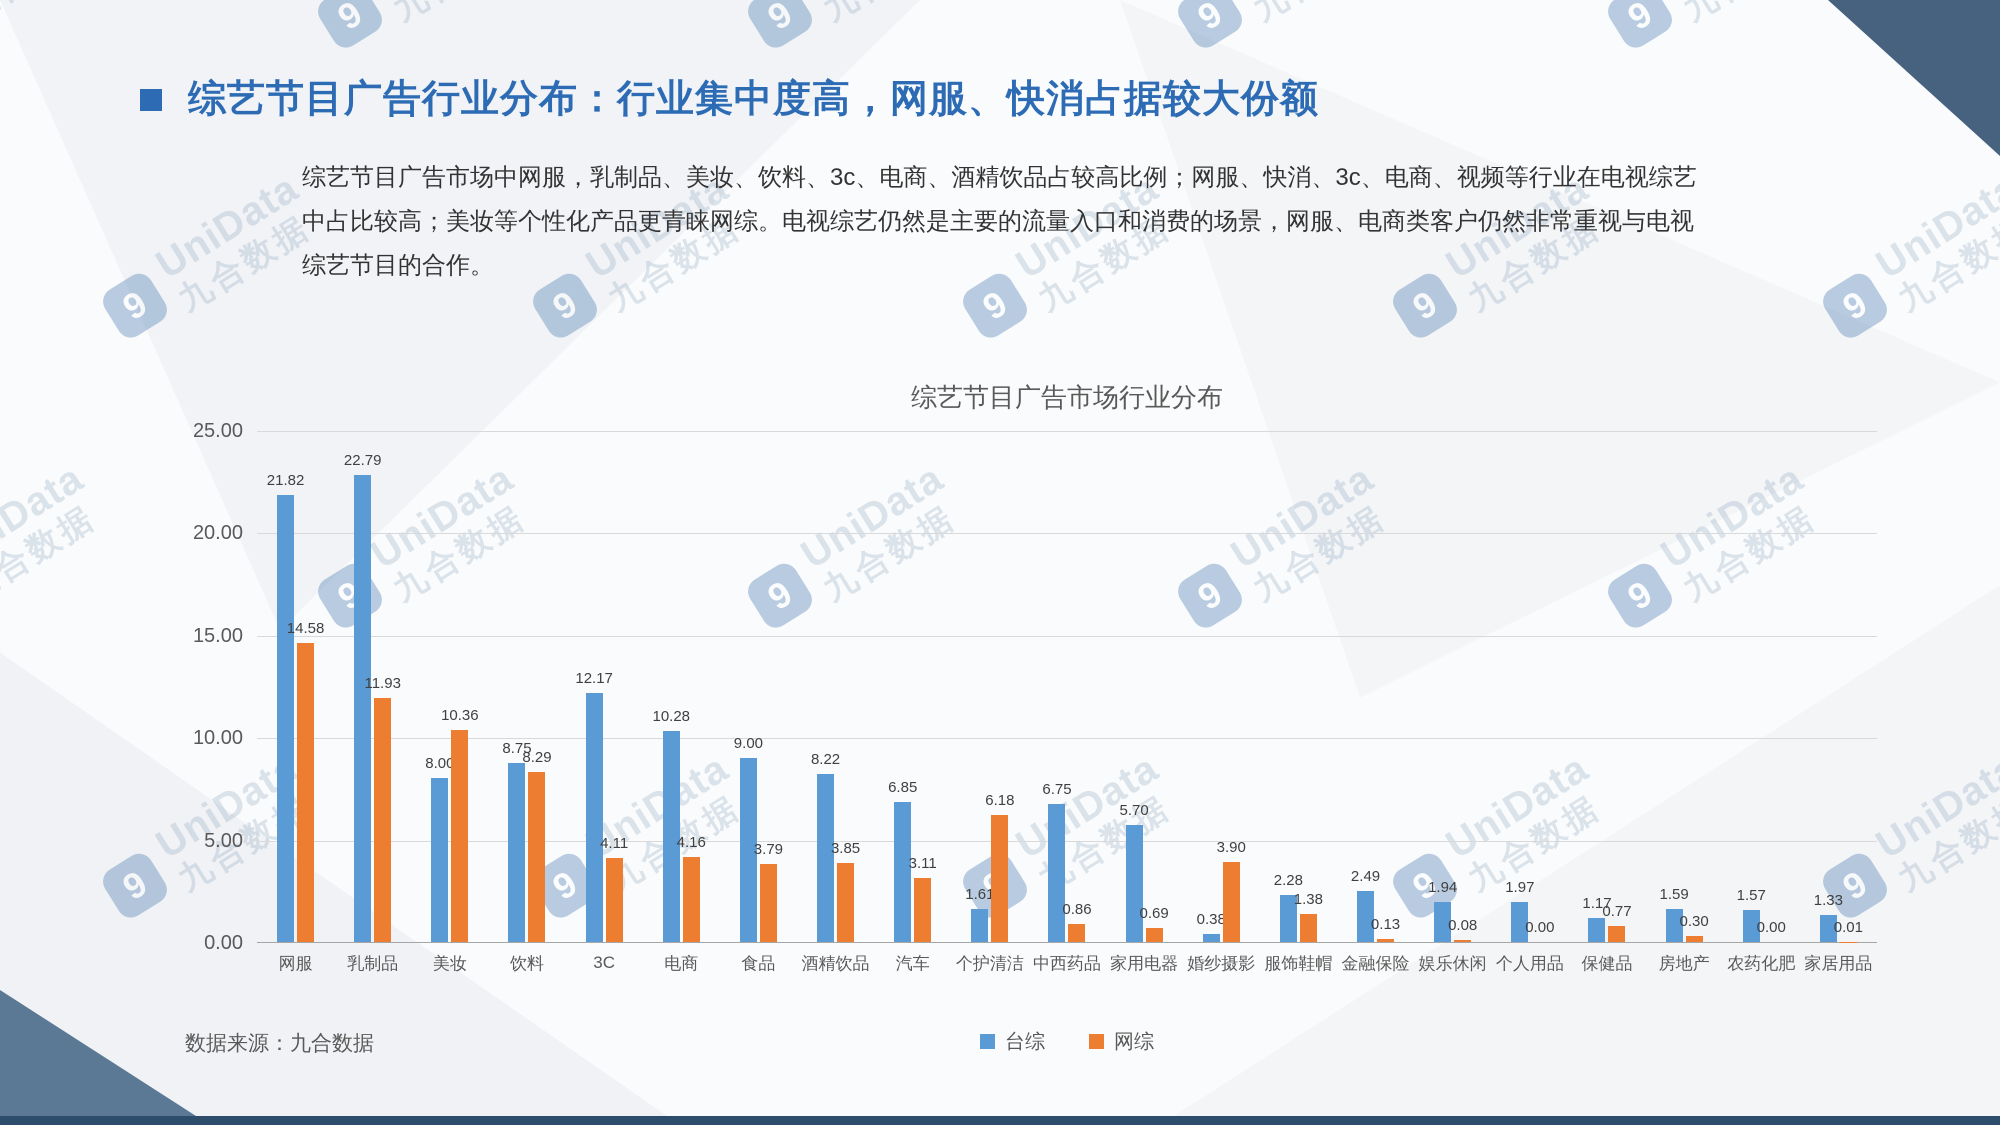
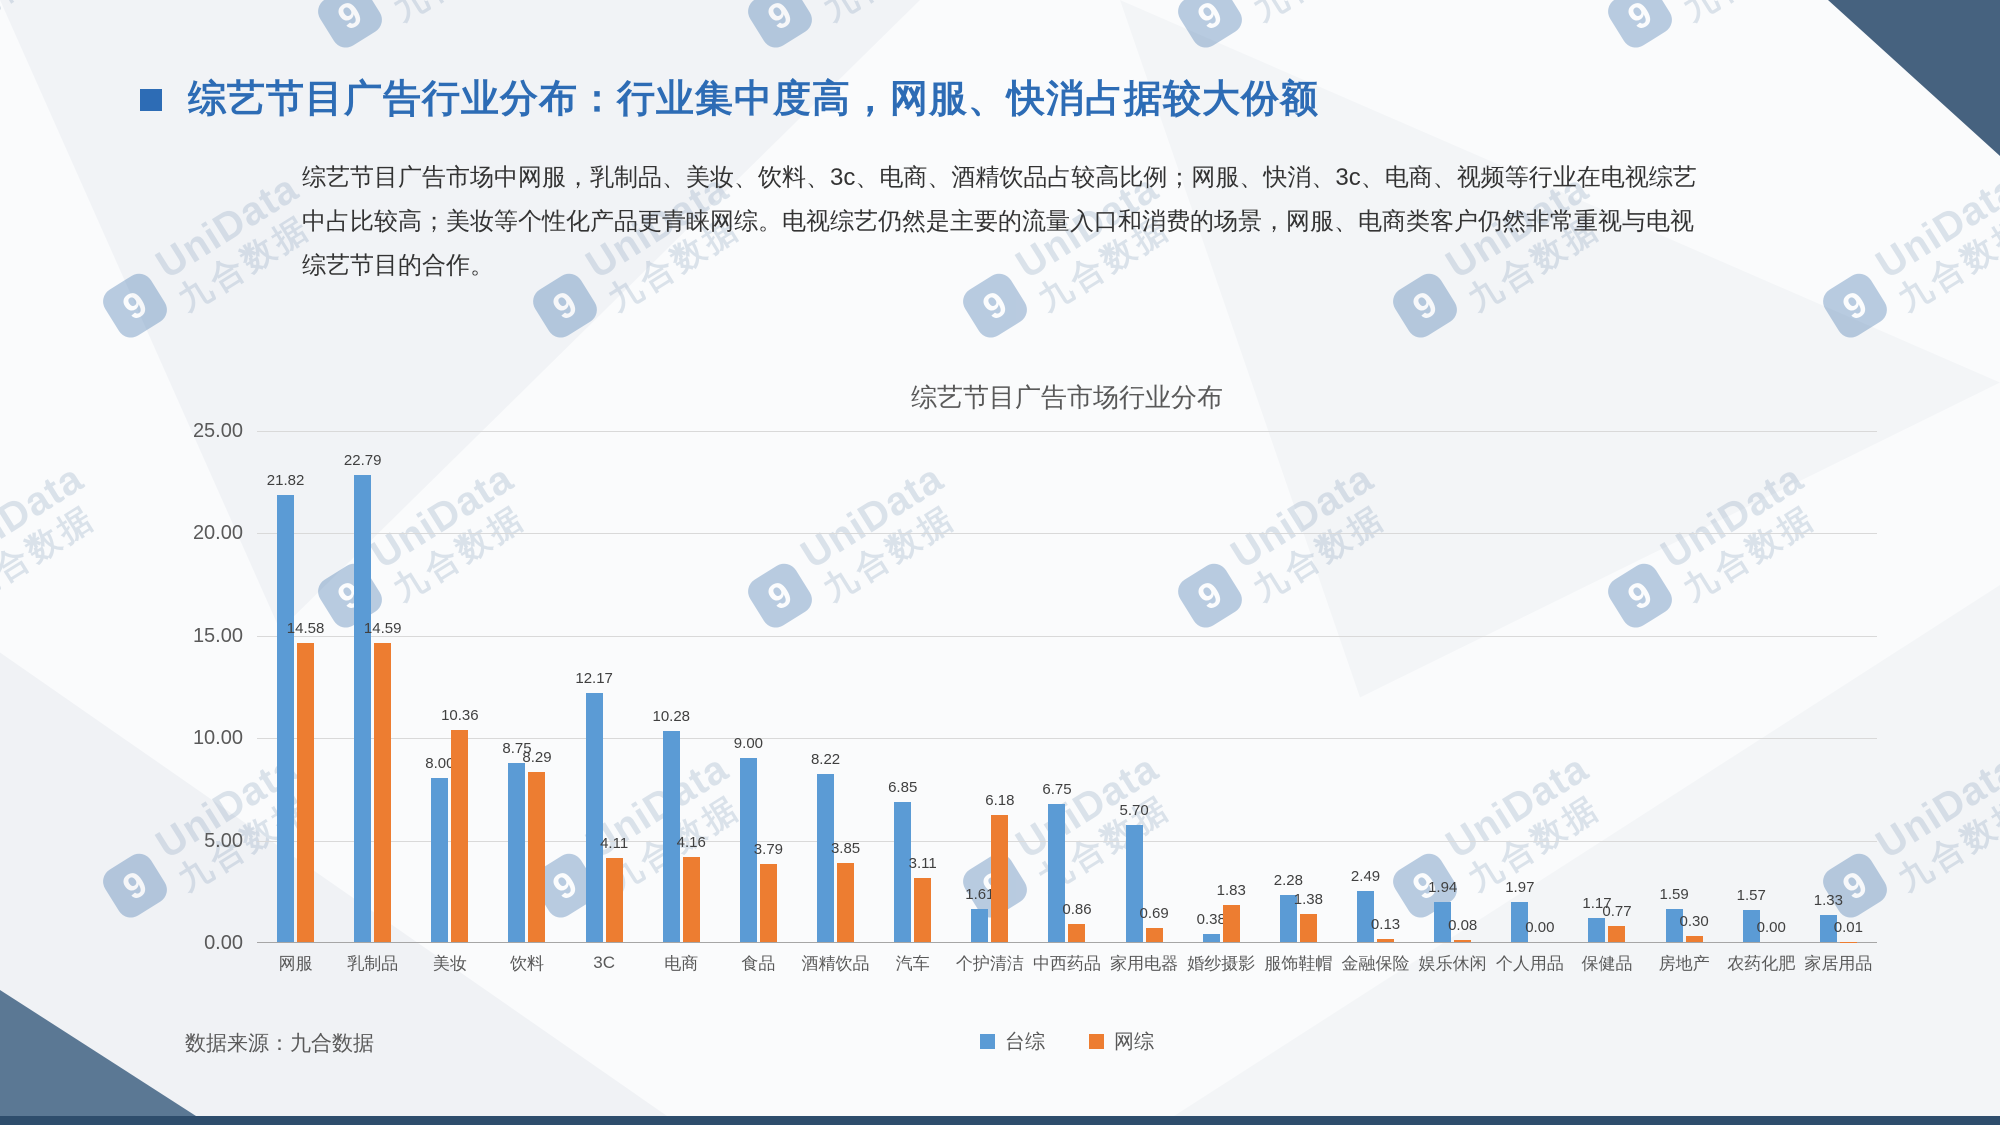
网综/乳制品: 11.93 -> 14.59
网综/婚纱摄影: 3.90 -> 1.83
